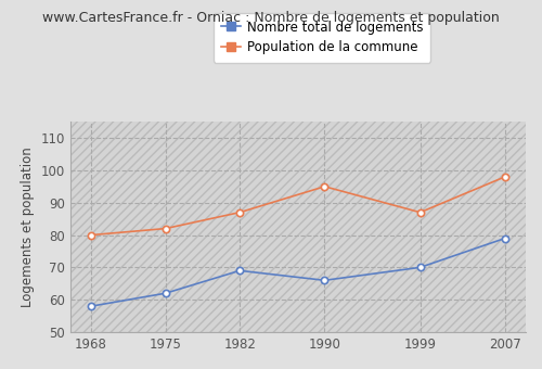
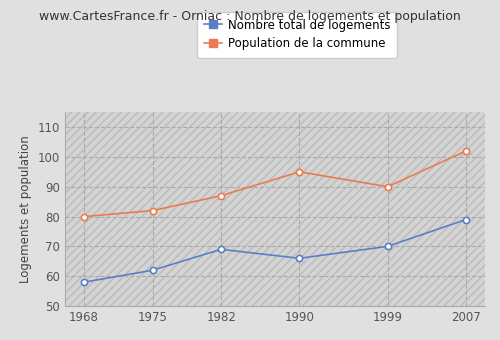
Population de la commune/1999: 87 -> 90
Population de la commune/2007: 98 -> 102
